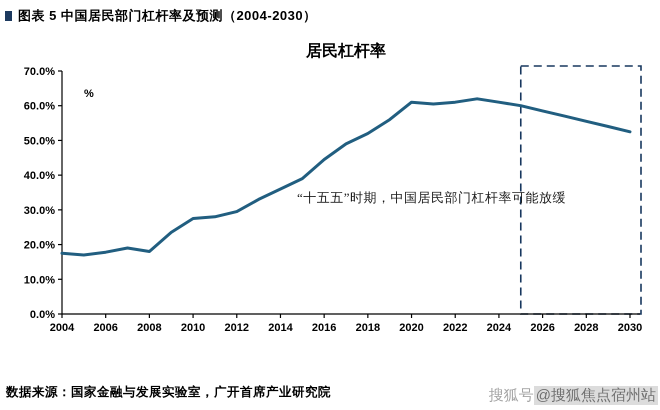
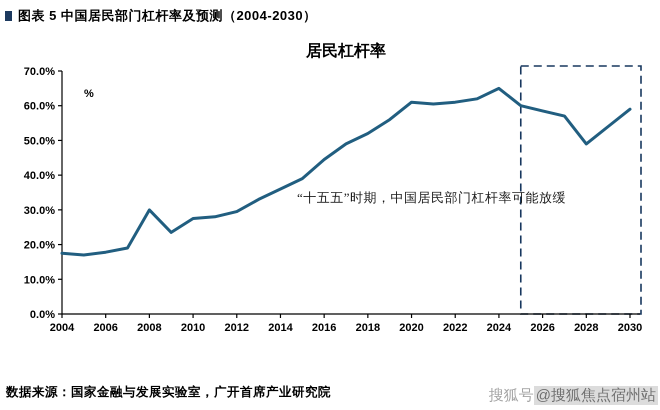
2008: 18% -> 30%
2024: 61% -> 65%
2028: 56% -> 49%
2030: 52% -> 59%
